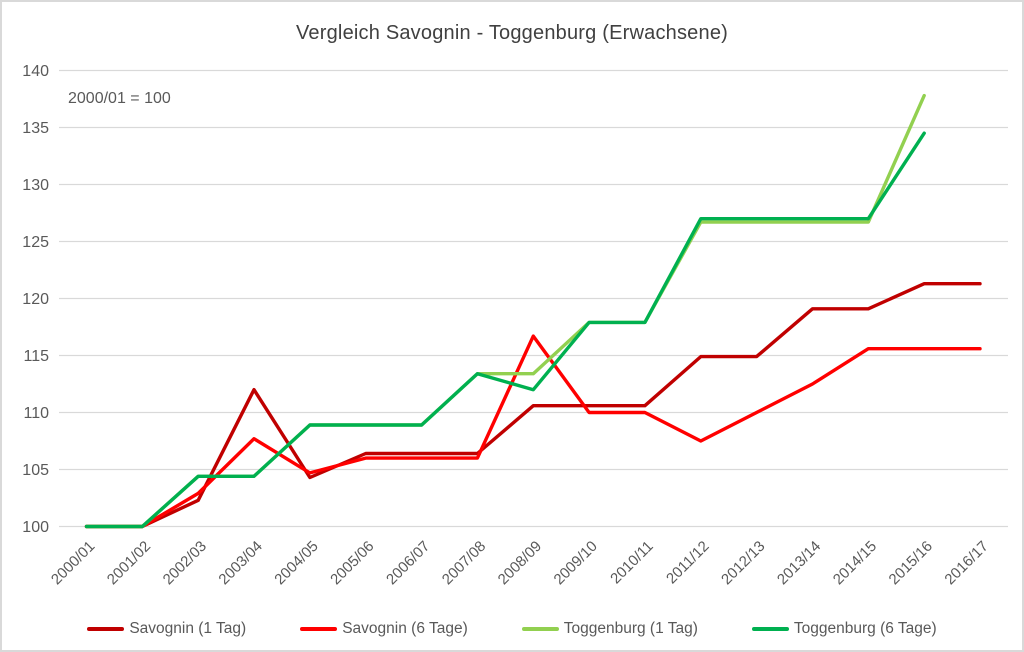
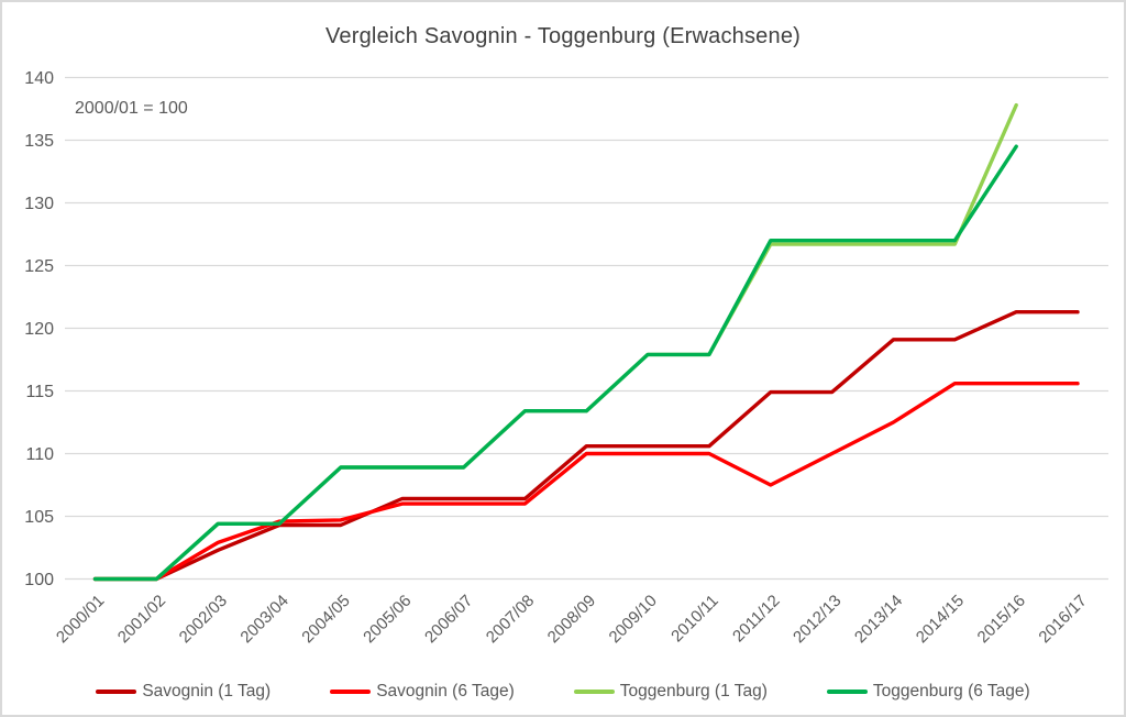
Savognin (1 Tag)/2003/04: 112.0 -> 104.3
Savognin (6 Tage)/2003/04: 107.7 -> 104.6
Savognin (6 Tage)/2008/09: 116.7 -> 110.0
Toggenburg (6 Tage)/2008/09: 112.0 -> 113.4
